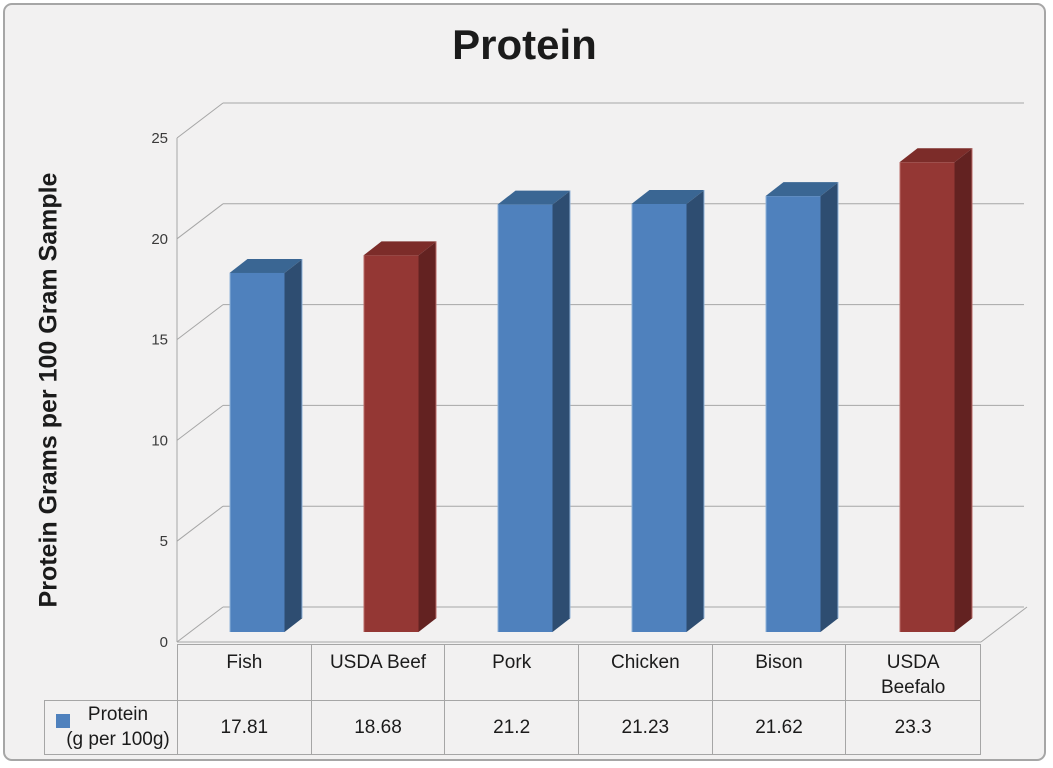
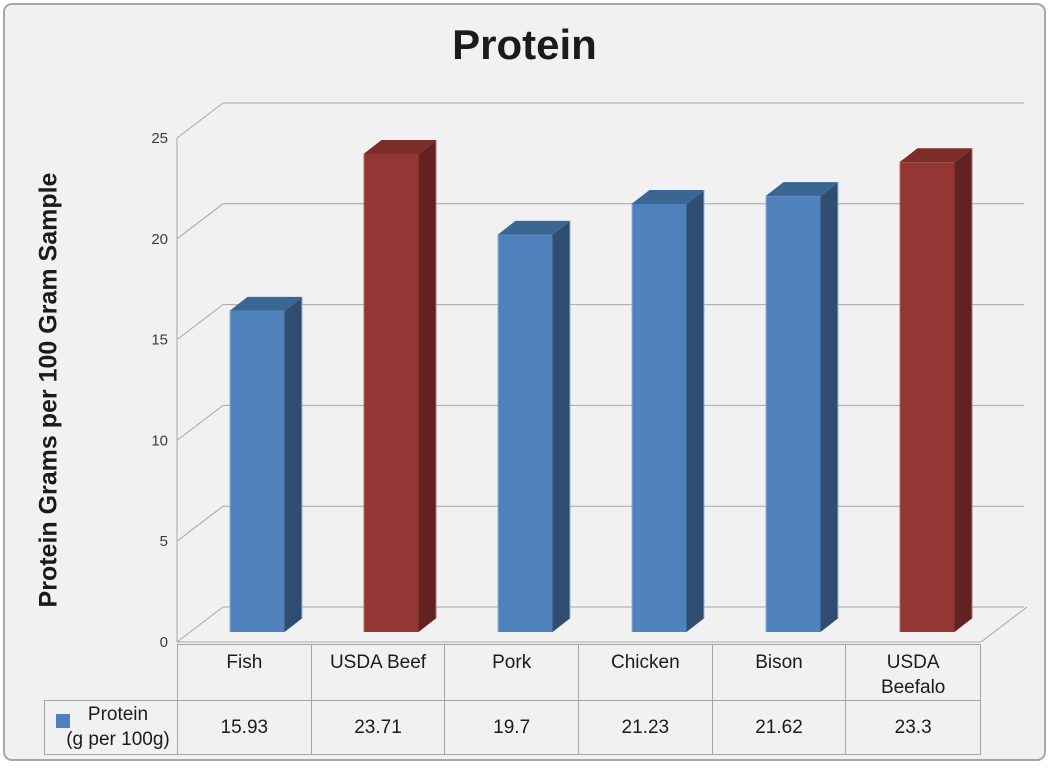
Fish: 17.81 -> 15.93
USDA Beef: 18.68 -> 23.71
Pork: 21.2 -> 19.7
